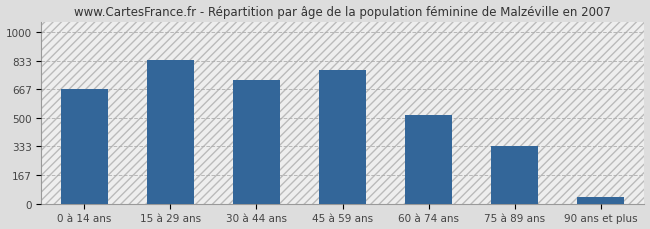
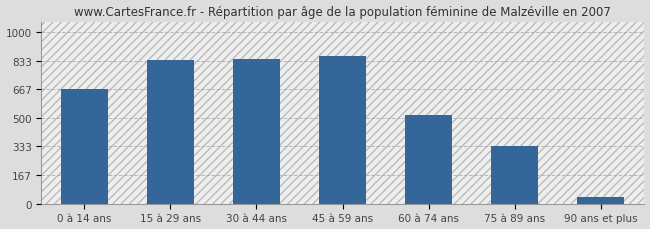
30 à 44 ans: 720 -> 840
45 à 59 ans: 780 -> 860
